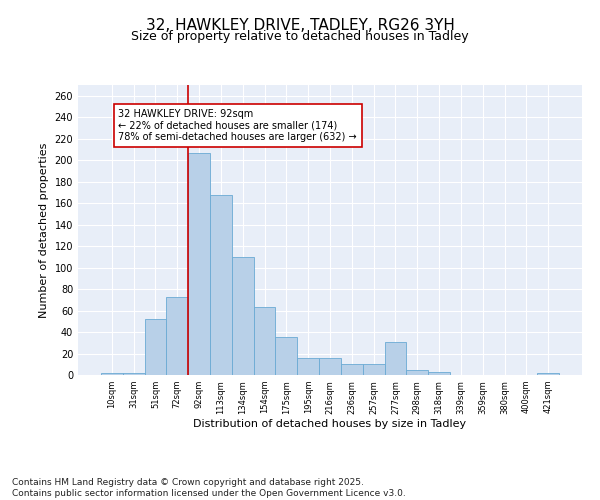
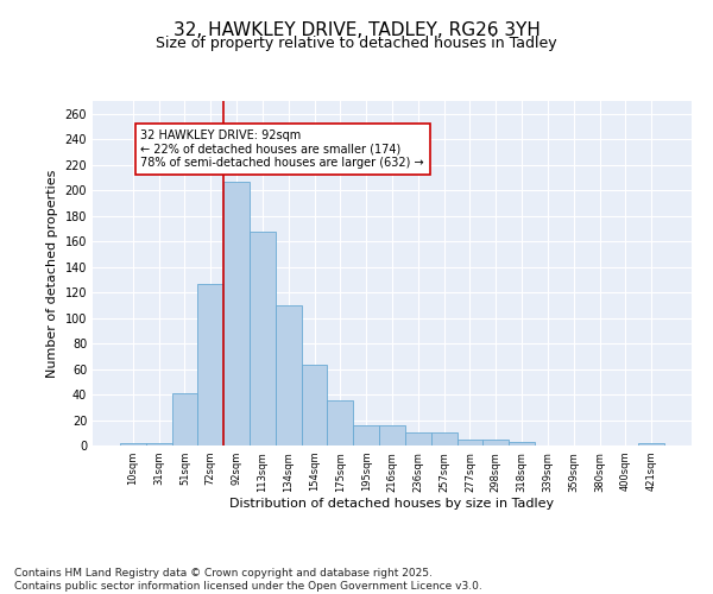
51sqm: 52 -> 41
72sqm: 73 -> 127
277sqm: 31 -> 5
